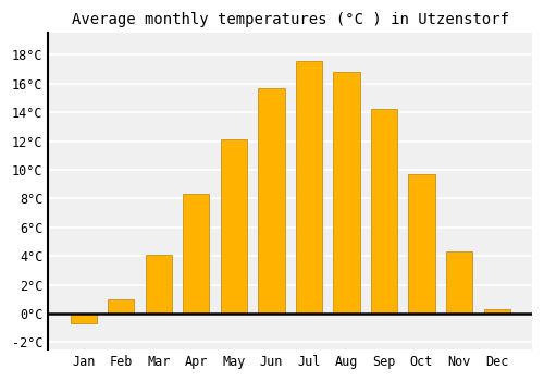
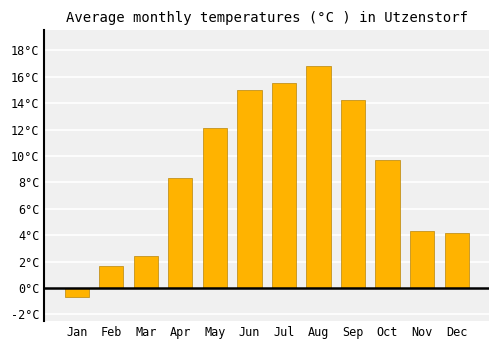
Feb: 1.0°C -> 1.7°C
Mar: 4.1°C -> 2.4°C
Jun: 15.7°C -> 15.0°C
Jul: 17.6°C -> 15.5°C
Dec: 0.3°C -> 4.2°C
